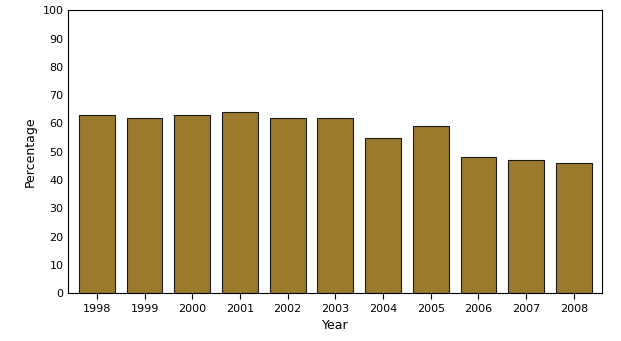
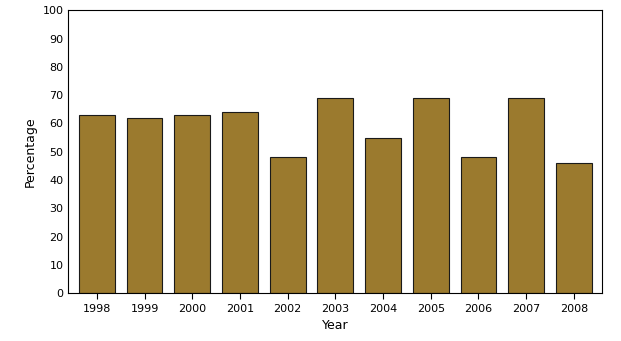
2002: 62 -> 48
2003: 62 -> 69
2005: 59 -> 69
2007: 47 -> 69
